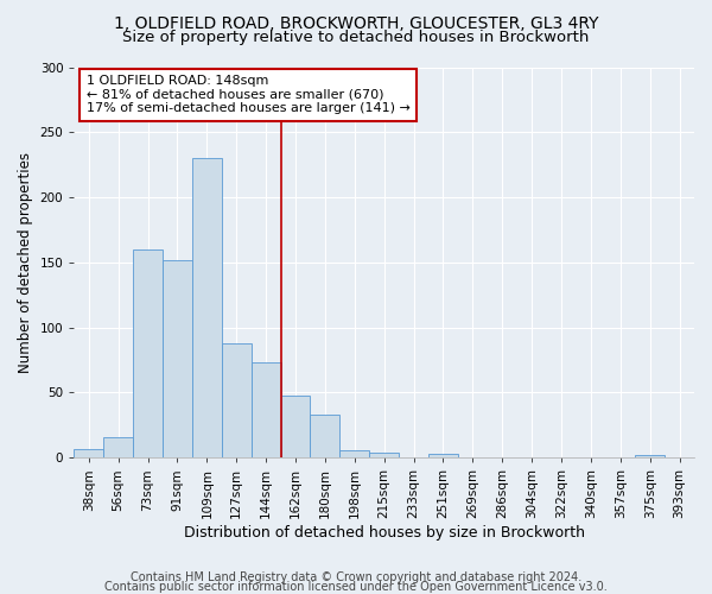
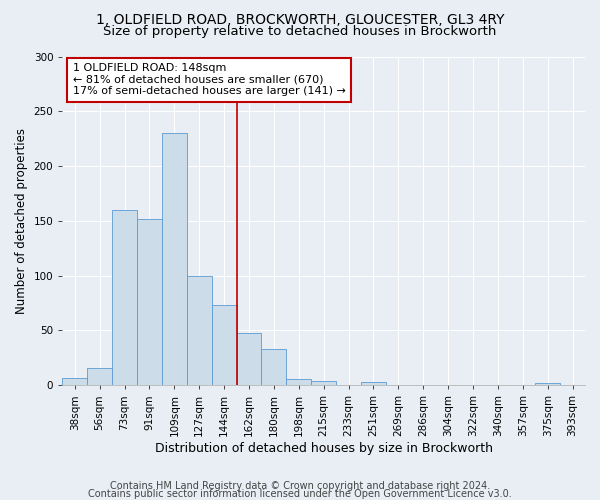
127sqm: 88 -> 100
